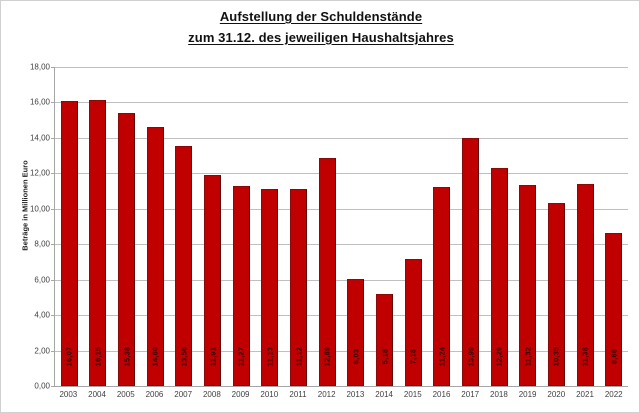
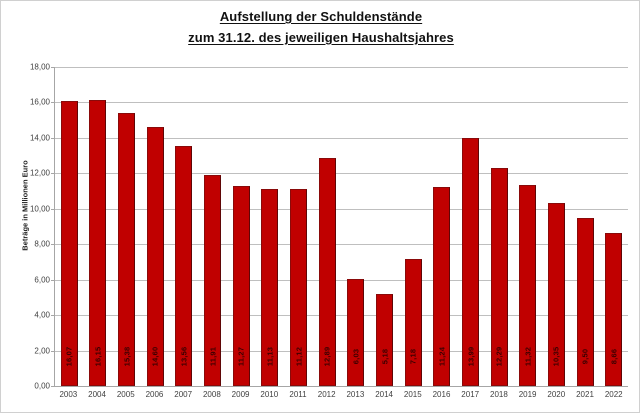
2021: 11,38 -> 9,50
